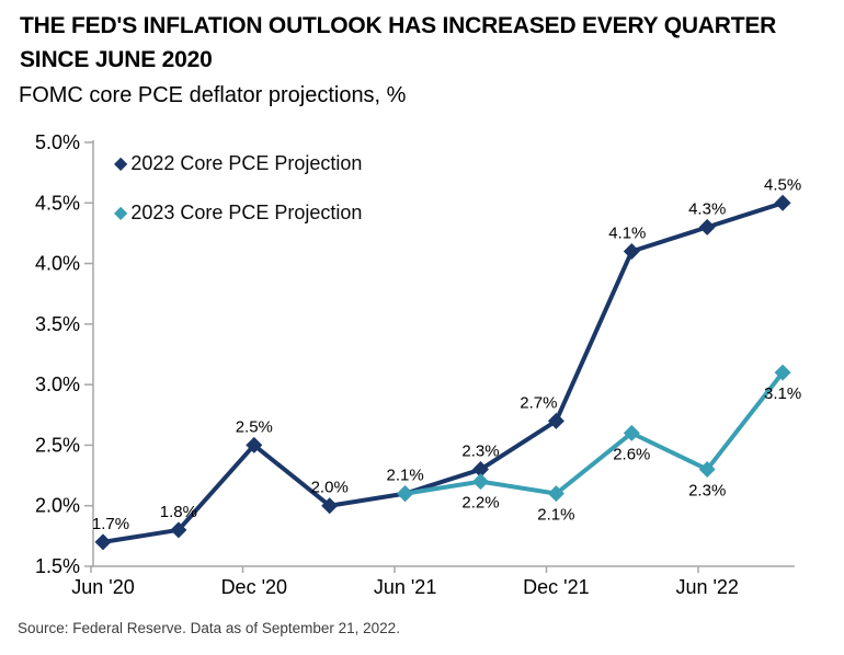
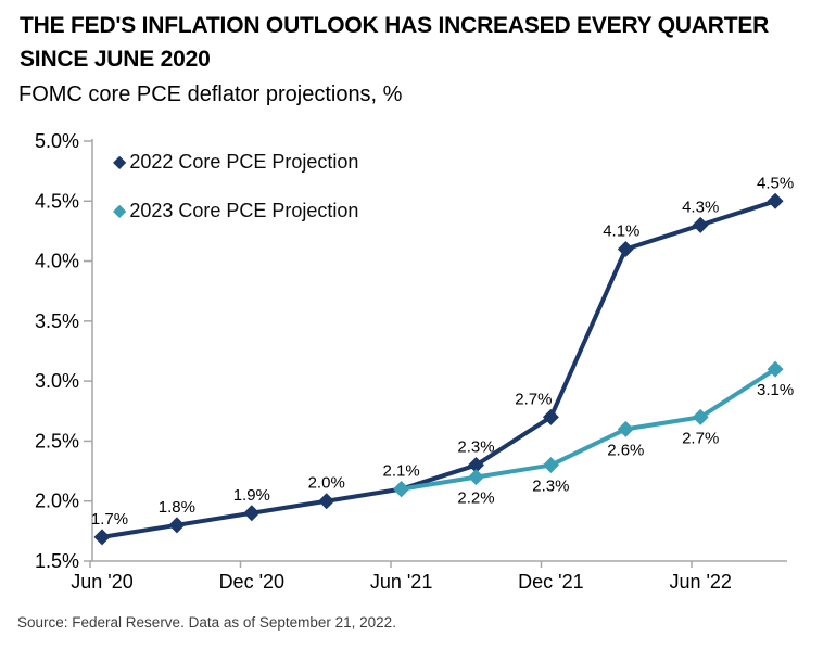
2022 Core PCE Projection/Dec '20: 2.5% -> 1.9%
2023 Core PCE Projection/Dec '21: 2.1% -> 2.3%
2023 Core PCE Projection/Jun '22: 2.3% -> 2.7%
